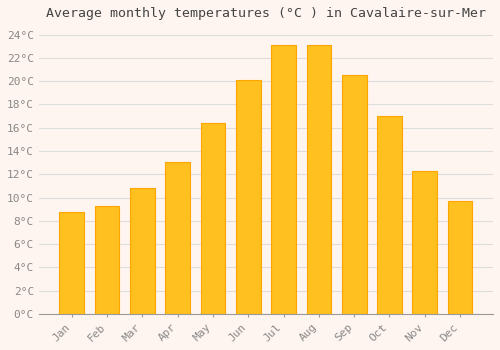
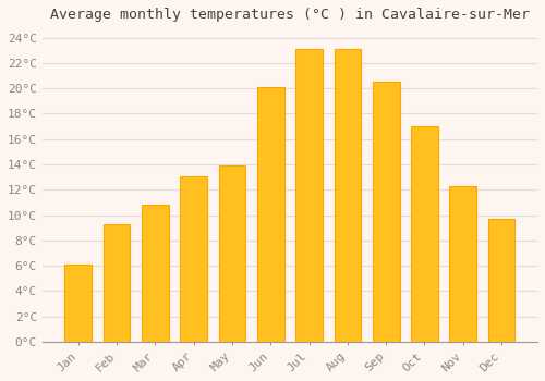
Jan: 8.8°C -> 6.1°C
May: 16.4°C -> 13.9°C
